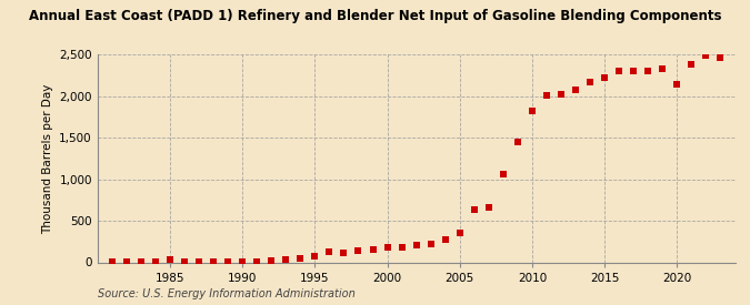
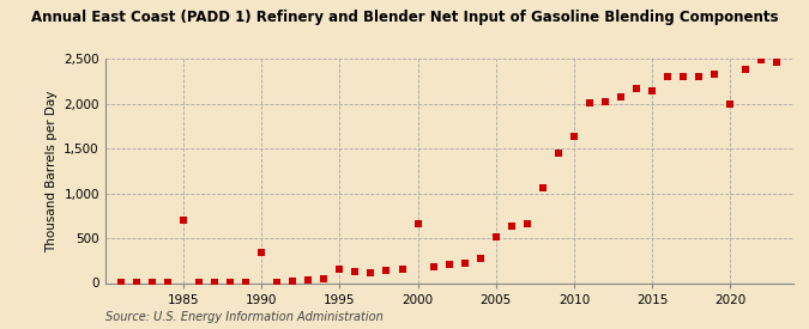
1985: 30 -> 700
1990: 10 -> 340
1995: 80 -> 160
2000: 180 -> 660
2005: 360 -> 520
2010: 1,820 -> 1,640
2015: 2,220 -> 2,140
2020: 2,140 -> 2,000
